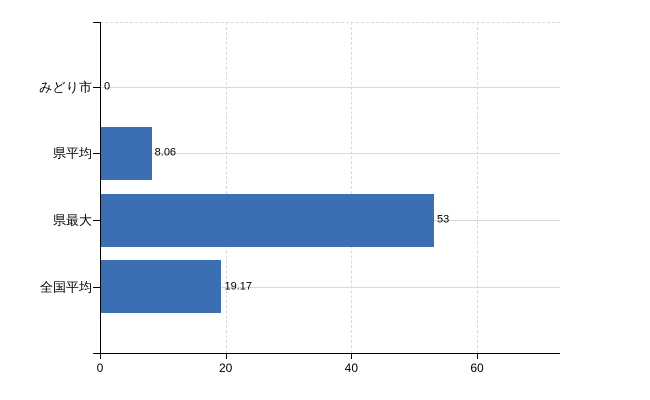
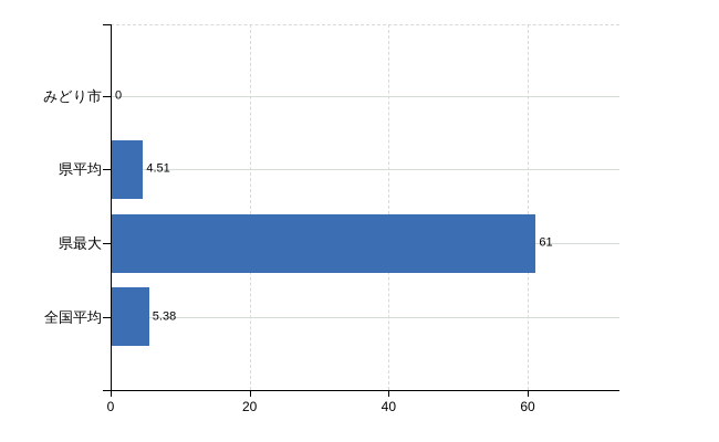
県平均: 8.06 -> 4.51
県最大: 53 -> 61
全国平均: 19.17 -> 5.38
